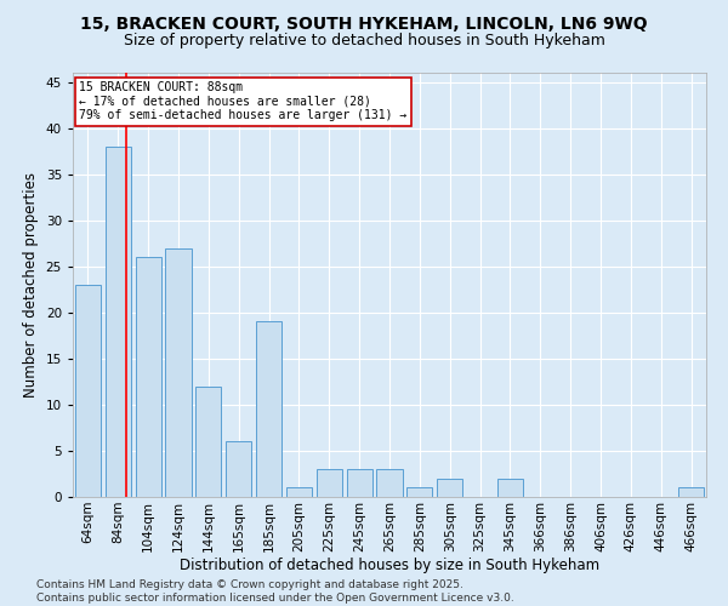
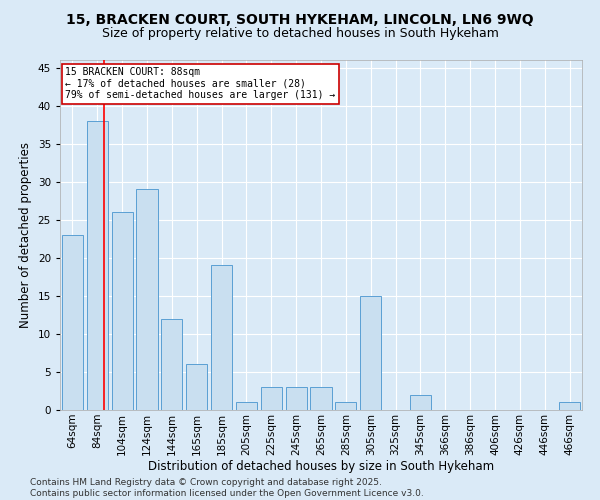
124sqm: 27 -> 29
305sqm: 2 -> 15
